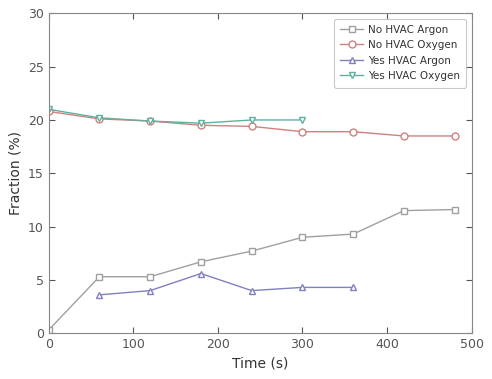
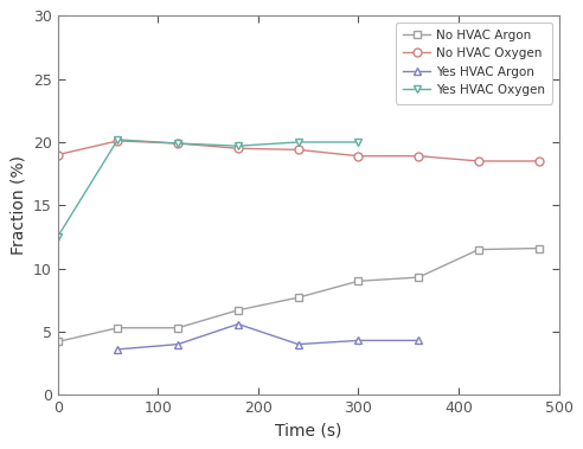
No HVAC Argon/0: 0.3 -> 4.2
No HVAC Oxygen/0: 20.8 -> 19.0
Yes HVAC Oxygen/0: 21.0 -> 12.5
